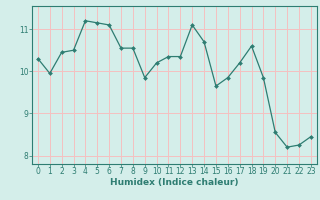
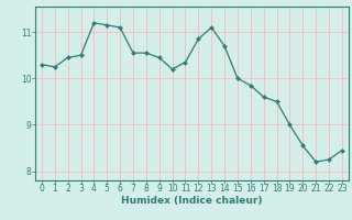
1: 9.95 -> 10.25
9: 9.85 -> 10.45
12: 10.35 -> 10.85
15: 9.65 -> 10.00
17: 10.20 -> 9.60
18: 10.60 -> 9.50
19: 9.85 -> 9.00
